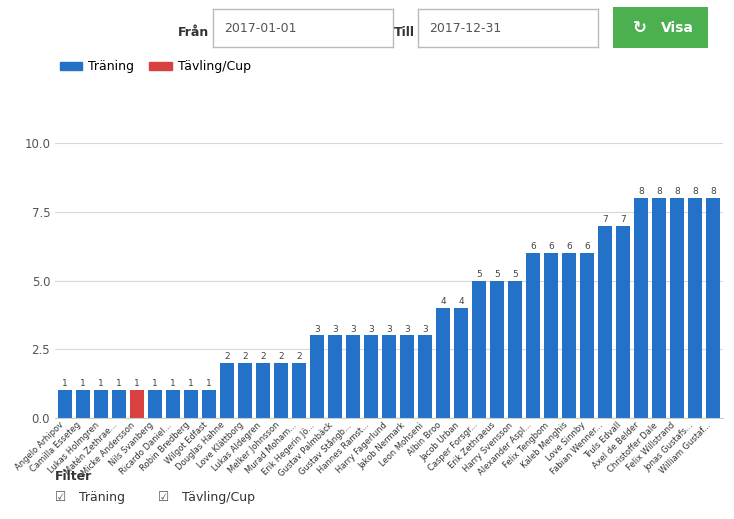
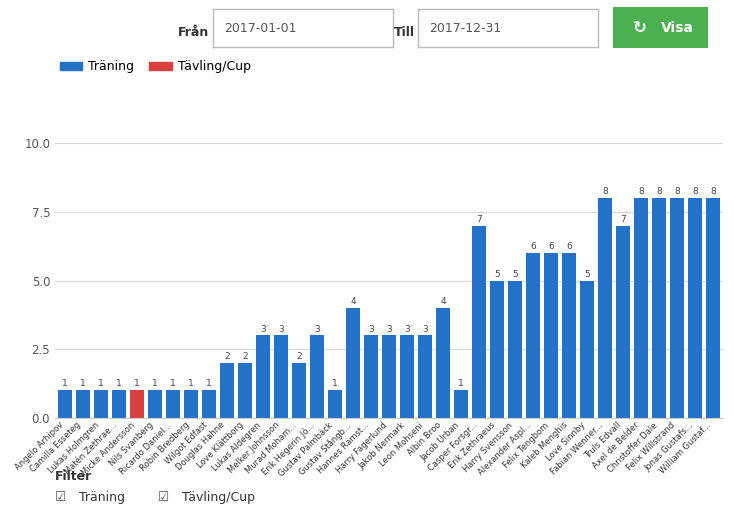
Lukas Aldegren: 2 -> 3
Melker Johnsson: 2 -> 3
Gustav Palmbäck: 3 -> 1
Gustav Stångb...: 3 -> 4
Jacob Urban: 4 -> 1
Casper Forsgr...: 5 -> 7
Love Sinnby: 6 -> 5
Fabian Wenner...: 7 -> 8
